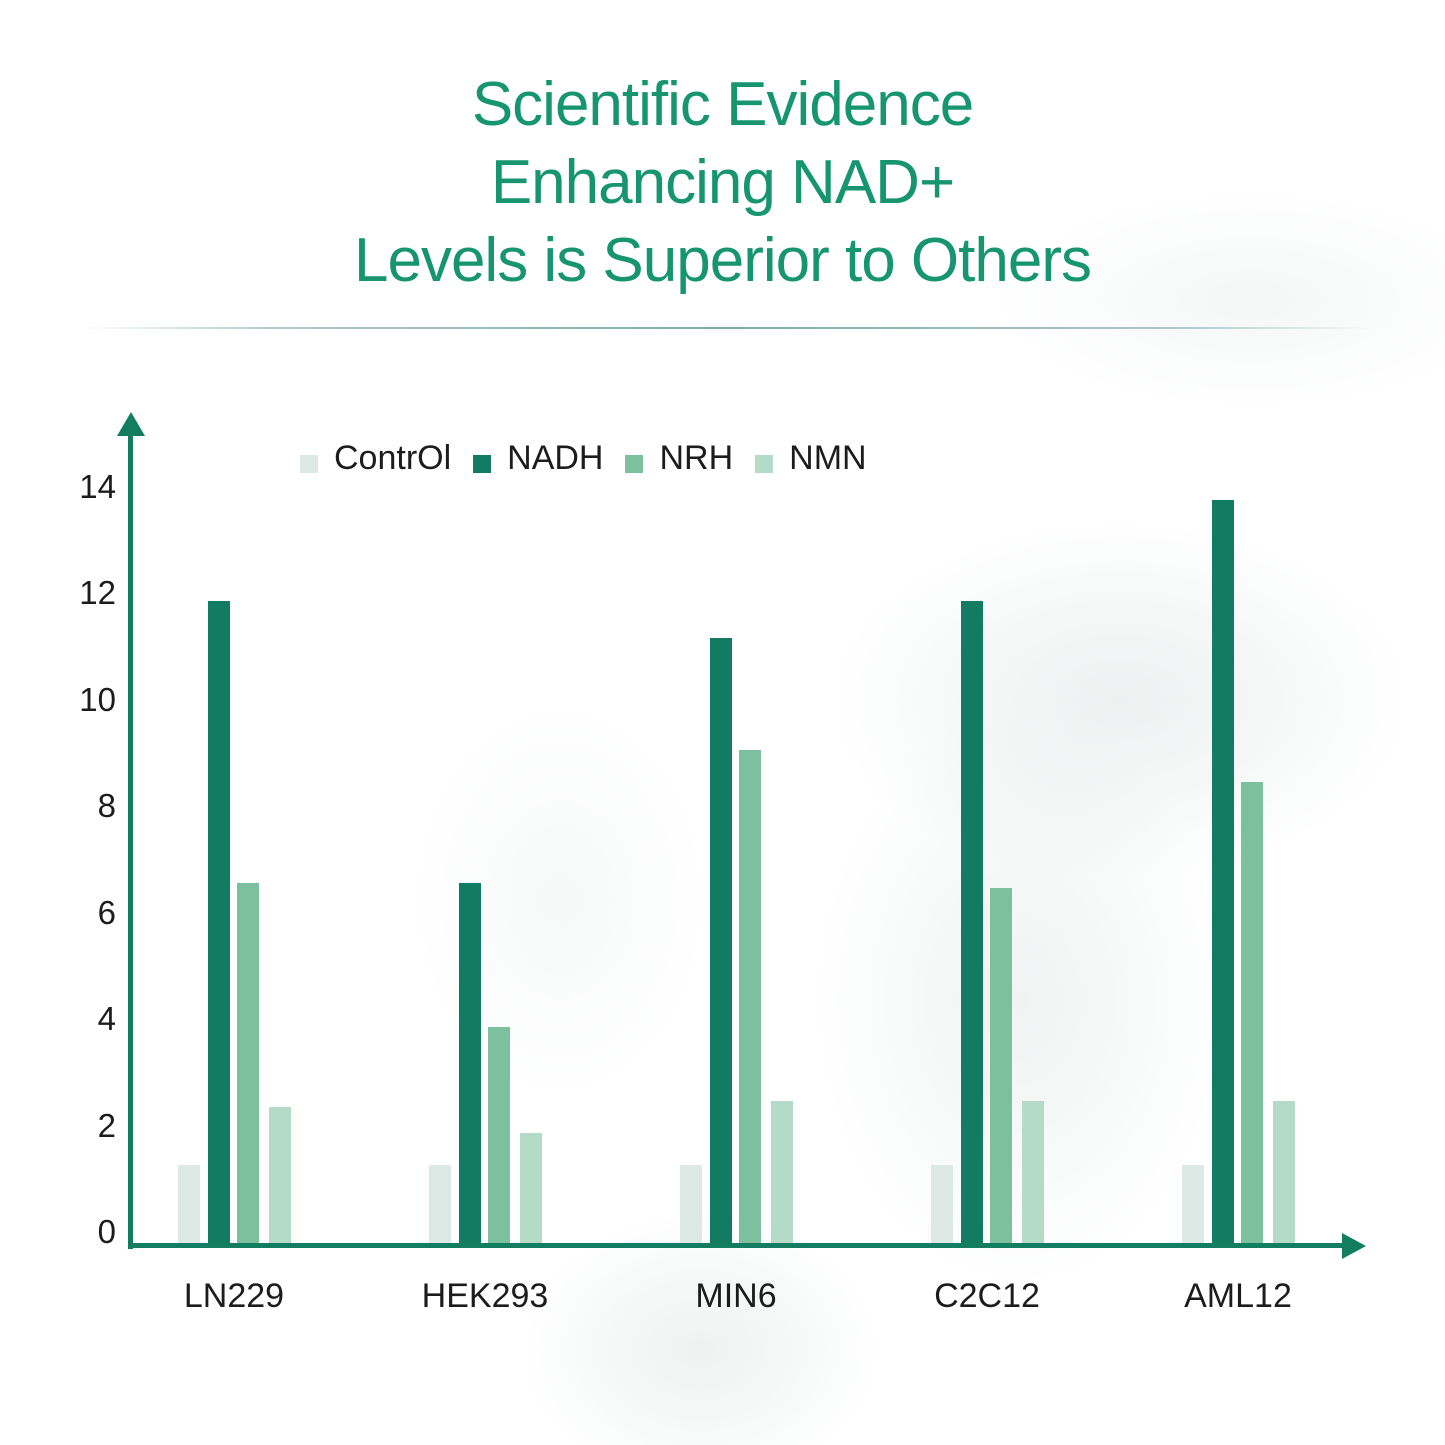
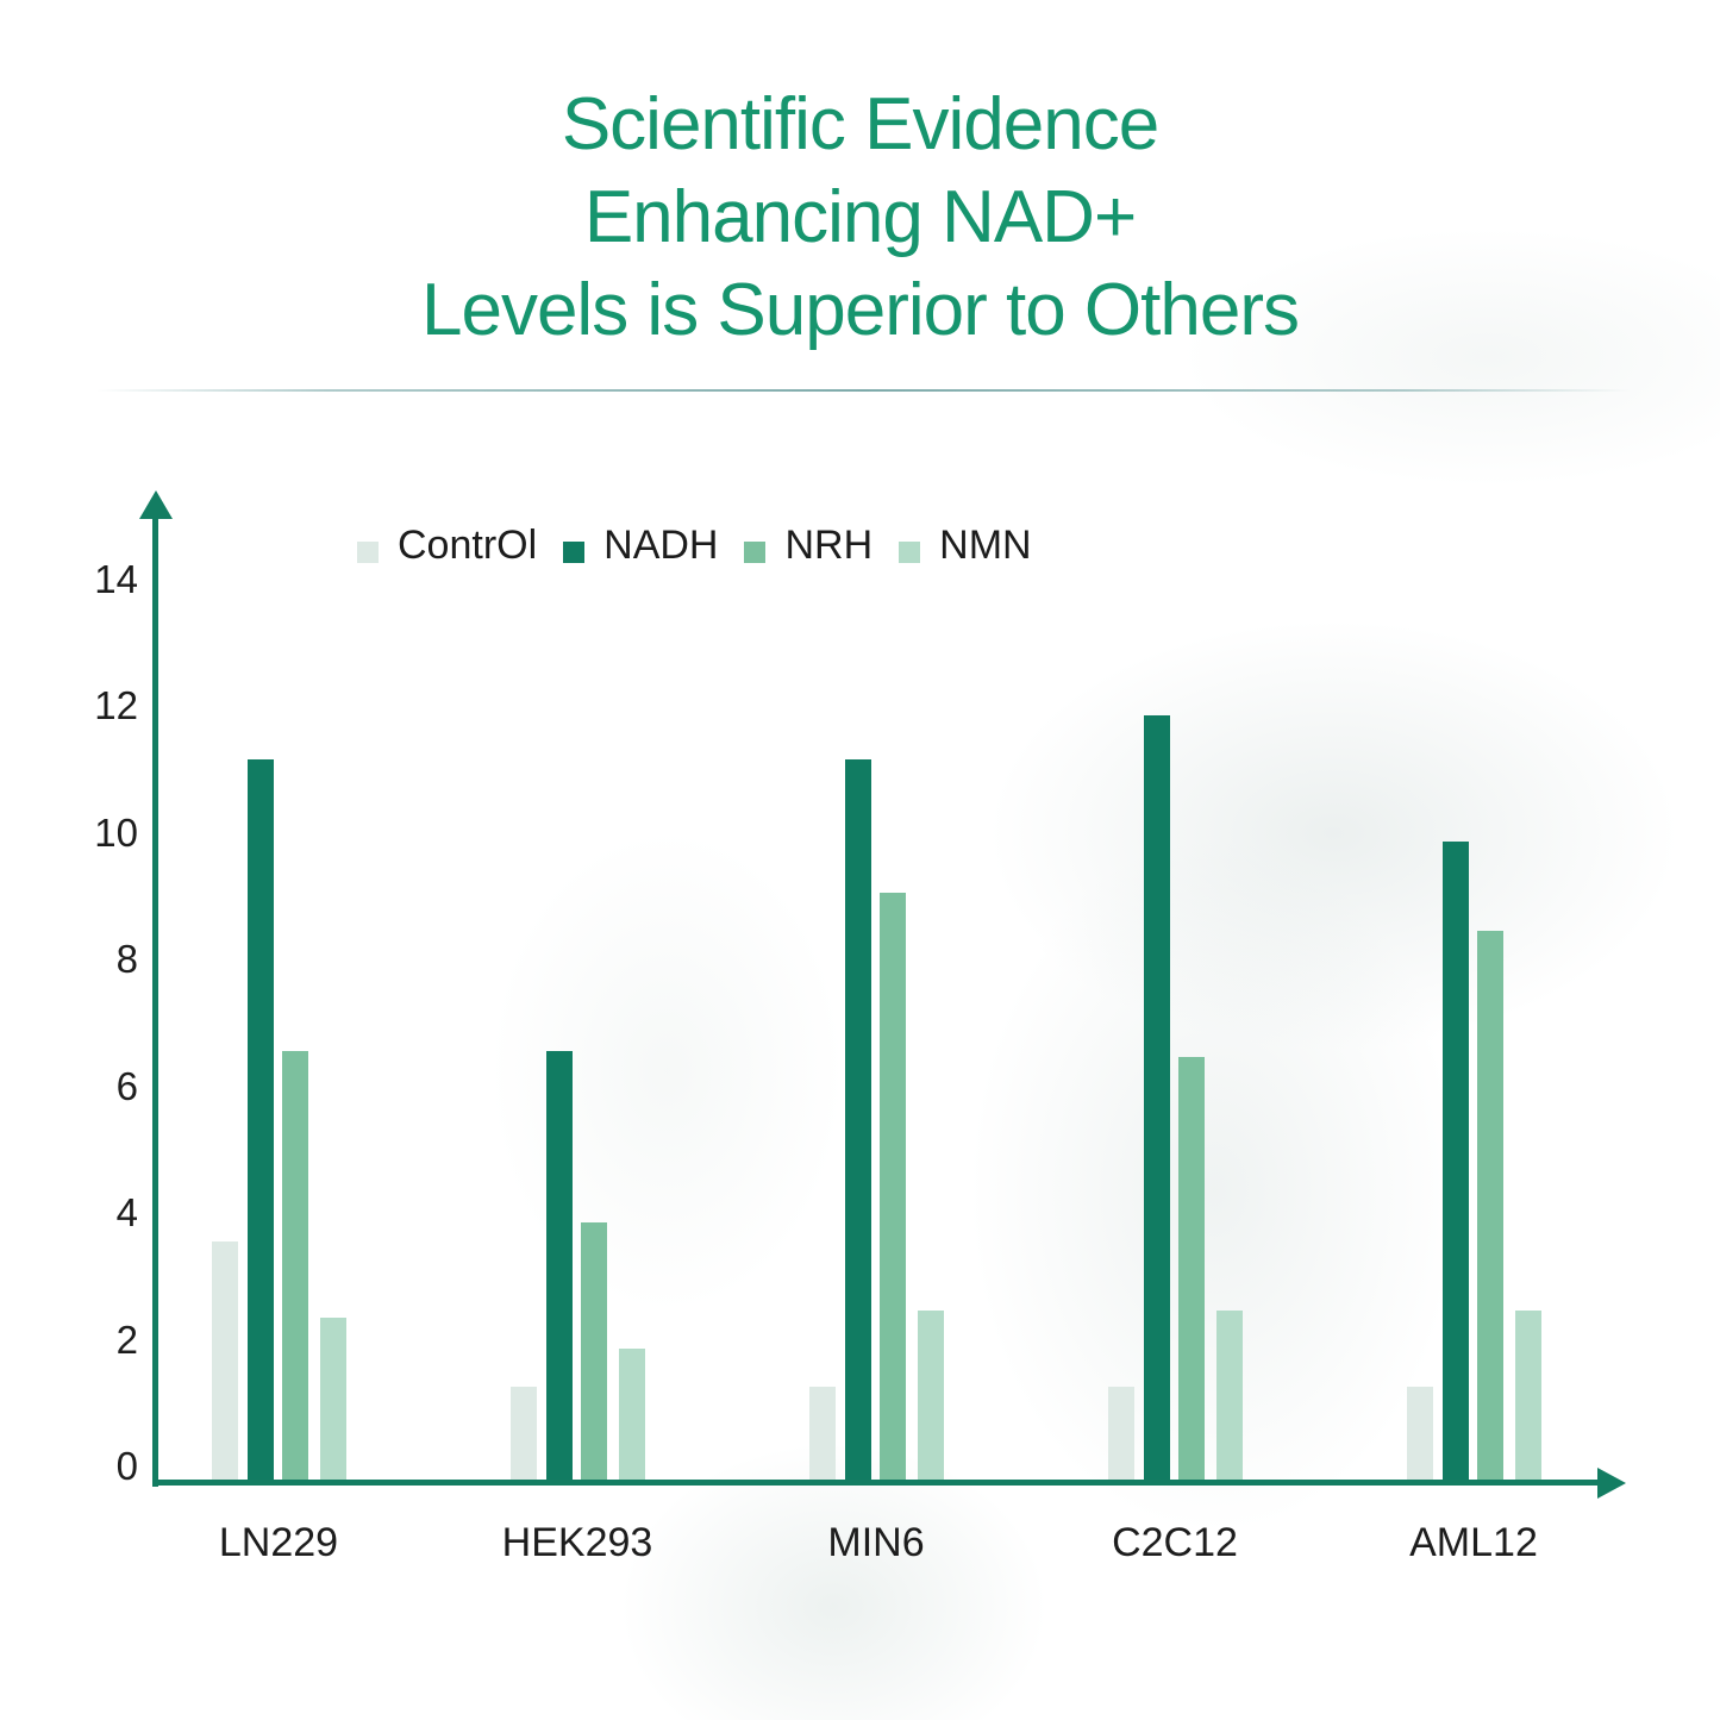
ContrOl/LN229: 1.5 -> 3.8
NADH/LN229: 12.1 -> 11.4
NADH/AML12: 14.0 -> 10.1
